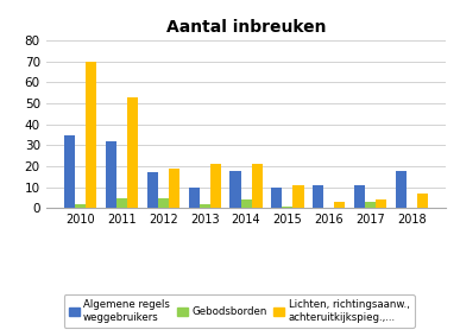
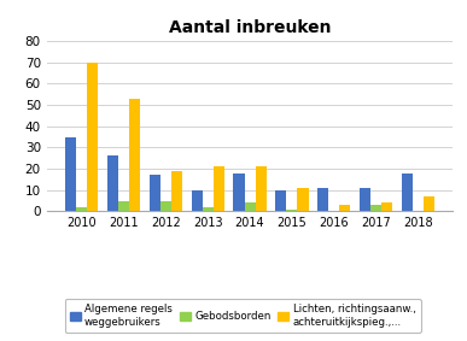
Algemene regels weggebruikers/2011: 32 -> 26
